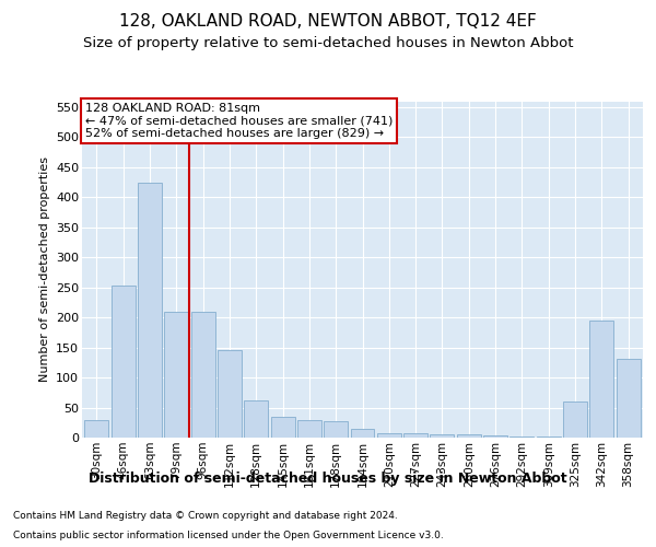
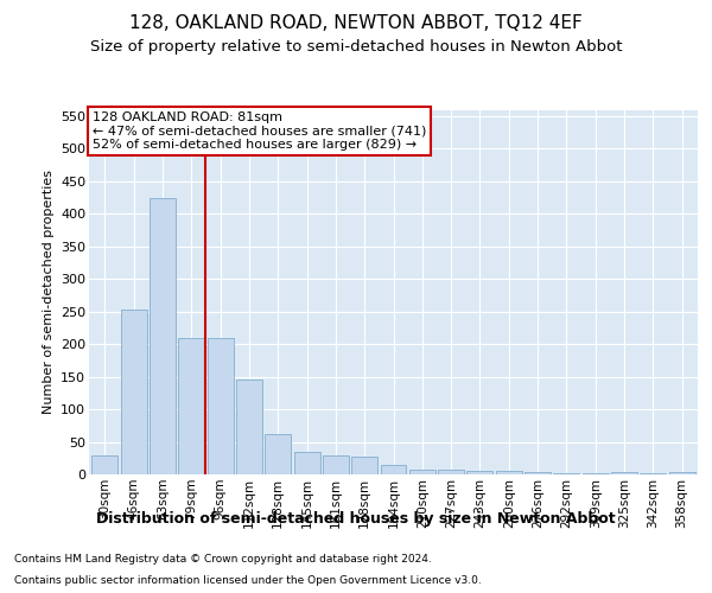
325sqm: 60 -> 3
342sqm: 194 -> 1
358sqm: 132 -> 3
